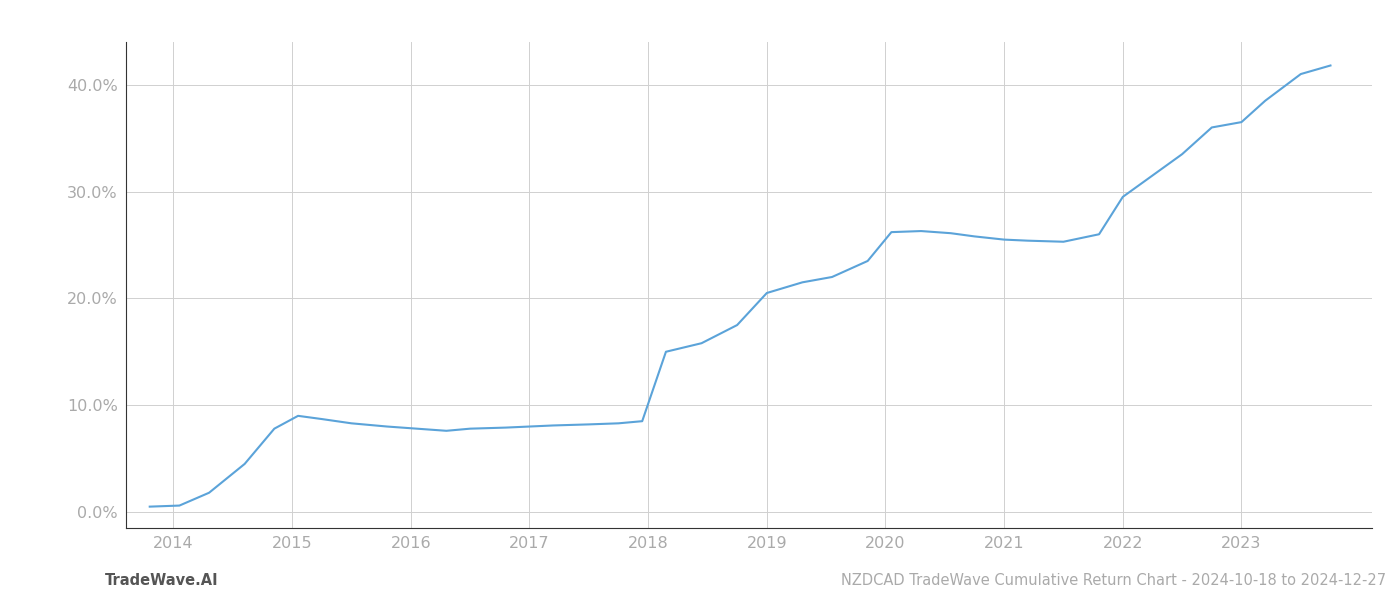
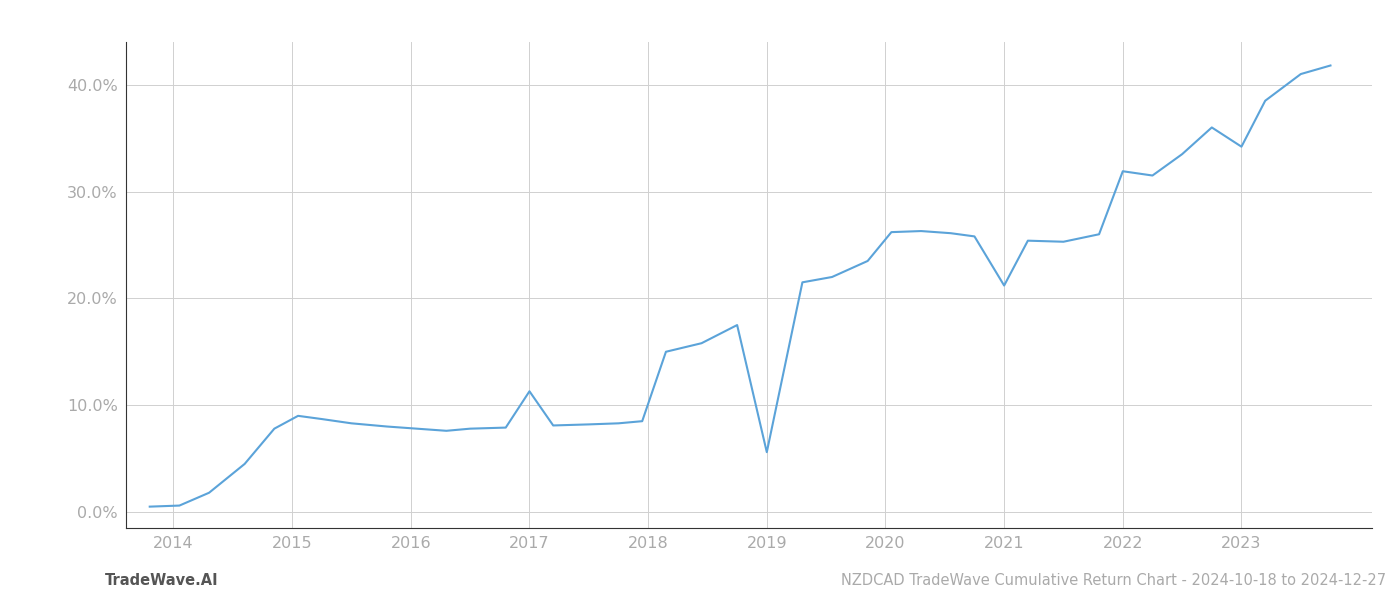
2017: 8.0% -> 11.3%
2019: 20.5% -> 5.6%
2021: 25.5% -> 21.2%
2022: 29.5% -> 31.9%
2023: 36.5% -> 34.2%
